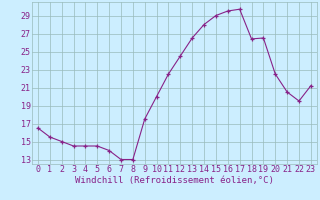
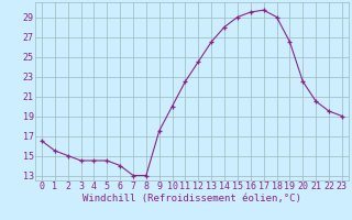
18: 26.4 -> 29.0
23: 21.2 -> 19.0
